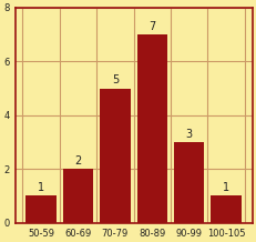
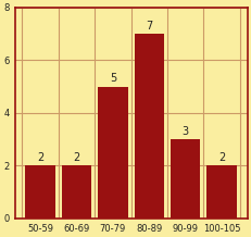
50-59: 1 -> 2
100-105: 1 -> 2
